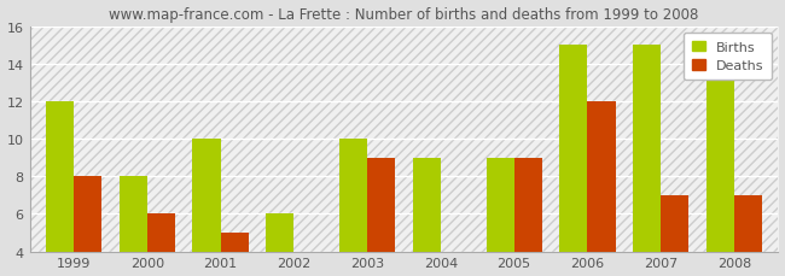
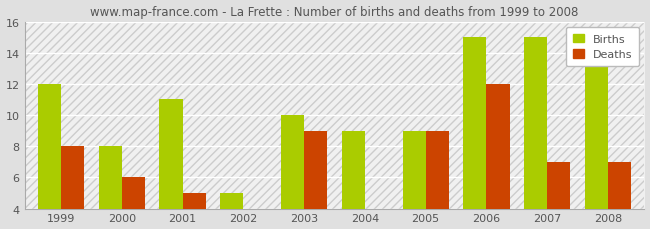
Births/2001: 10 -> 11
Births/2002: 6 -> 5
